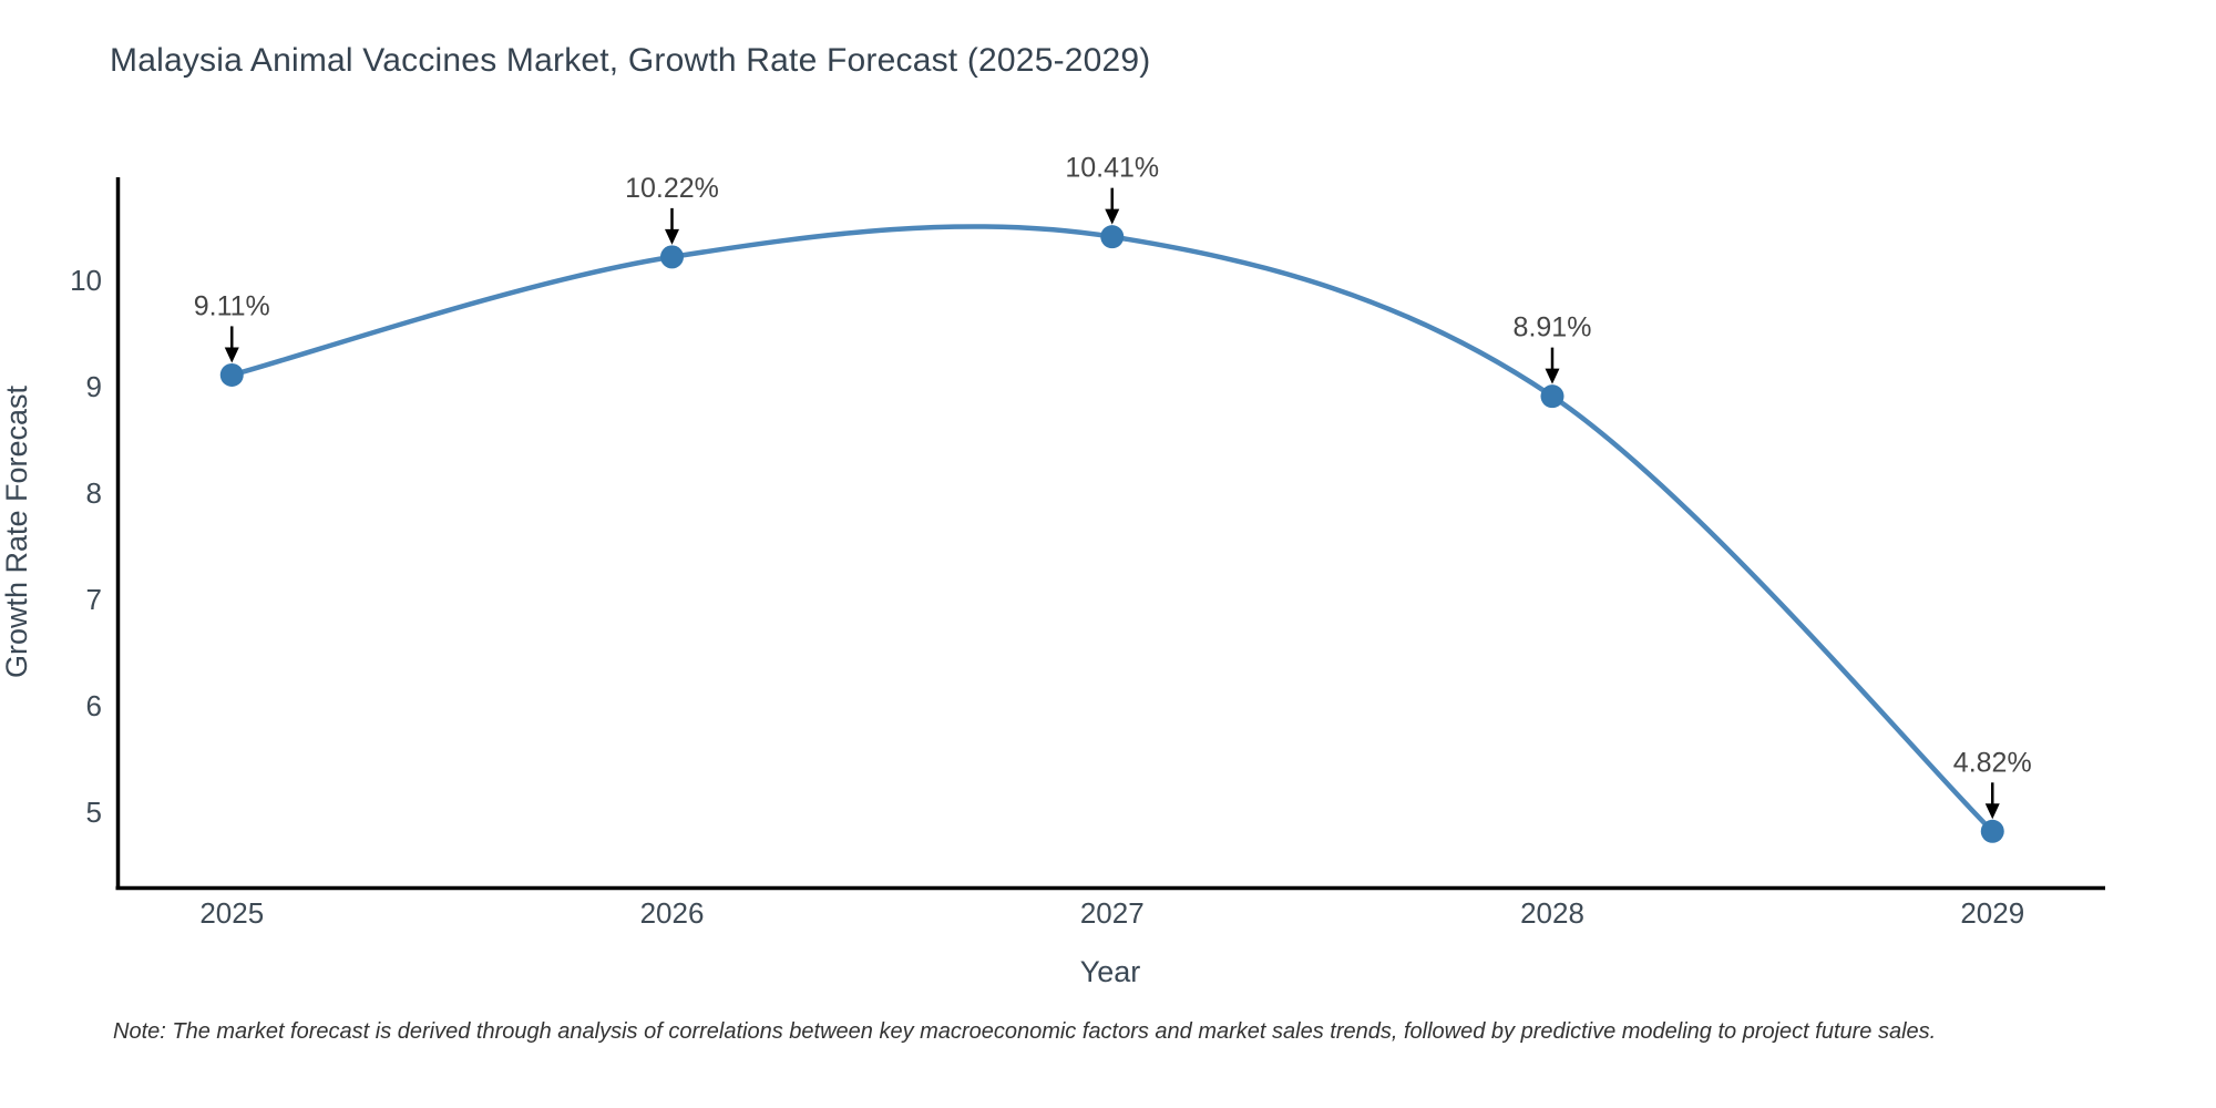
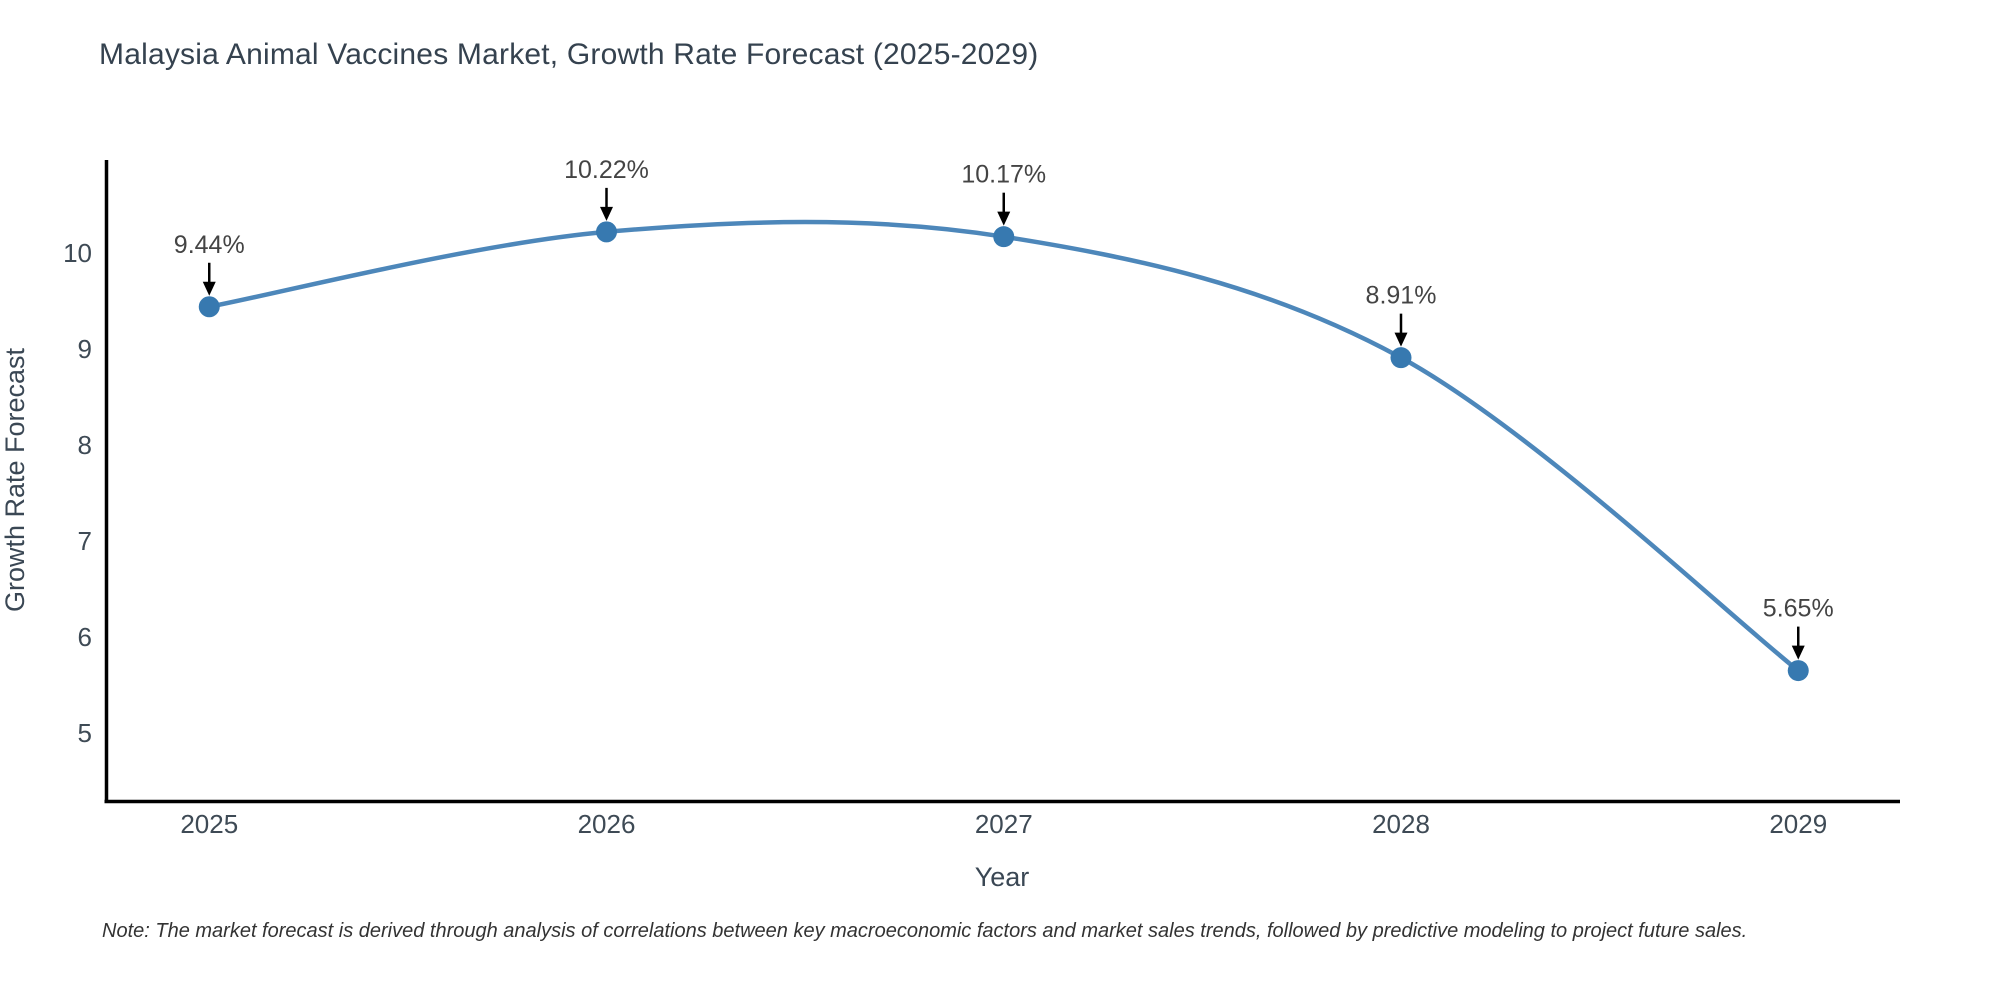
2025: 9.11% -> 9.44%
2027: 10.41% -> 10.17%
2029: 4.82% -> 5.65%
